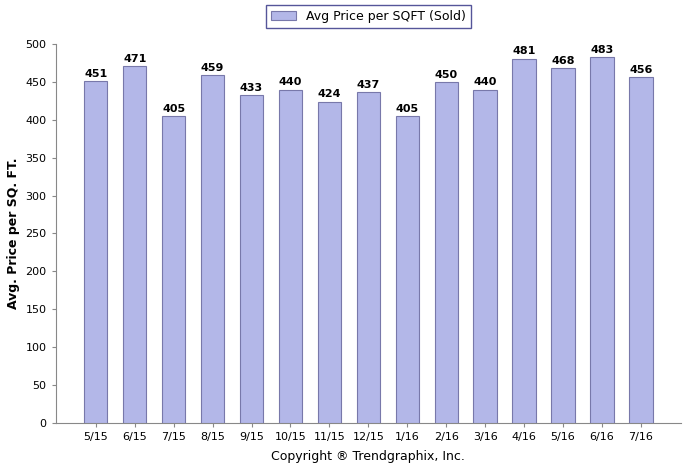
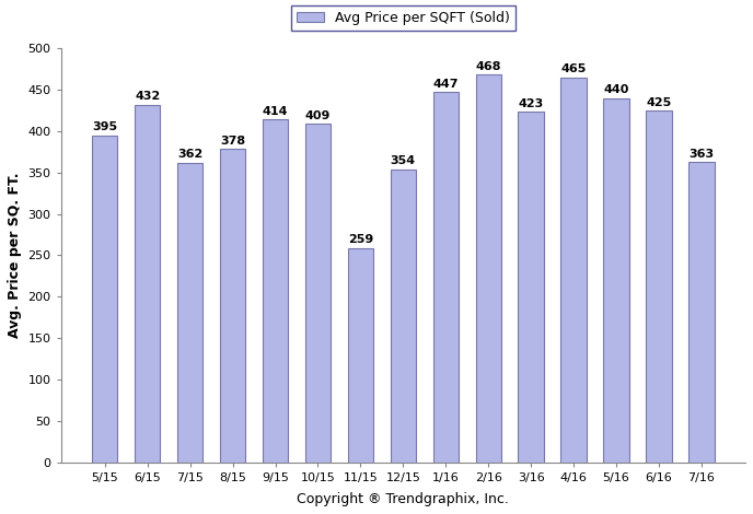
5/15: 451 -> 395
6/15: 471 -> 432
7/15: 405 -> 362
8/15: 459 -> 378
9/15: 433 -> 414
10/15: 440 -> 409
11/15: 424 -> 259
12/15: 437 -> 354
1/16: 405 -> 447
2/16: 450 -> 468
3/16: 440 -> 423
4/16: 481 -> 465
5/16: 468 -> 440
6/16: 483 -> 425
7/16: 456 -> 363
